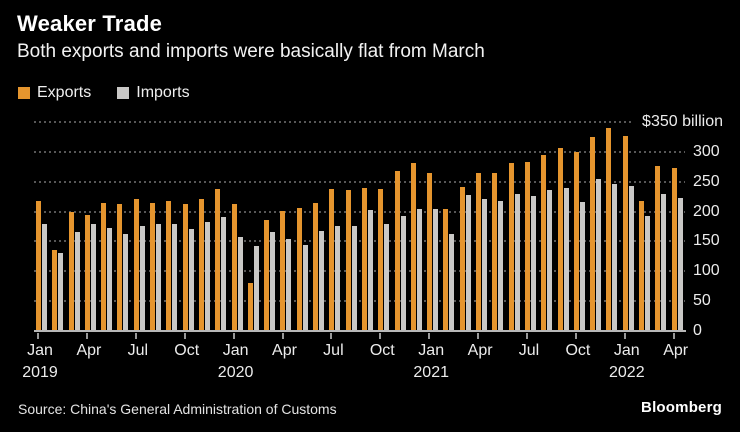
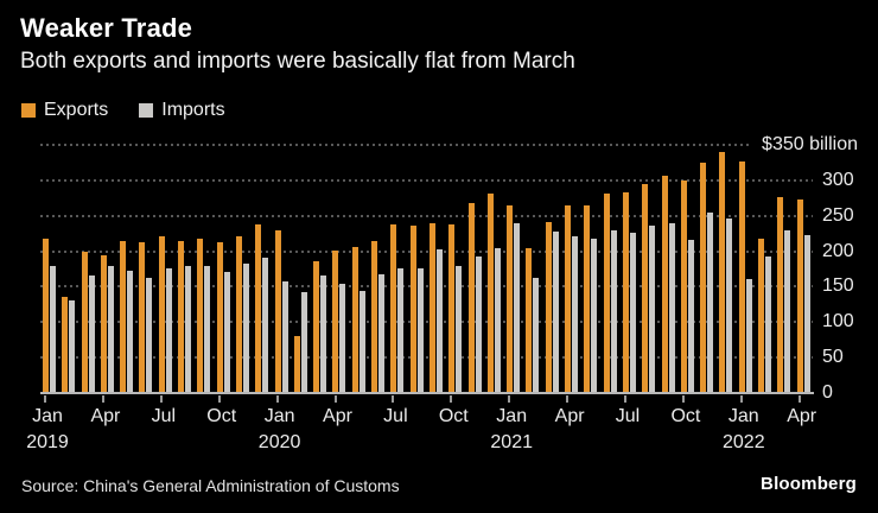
Exports/Jan 2020: 210 -> 230
Imports/Jan 2021: 200 -> 240
Imports/Jan 2022: 240 -> 160
